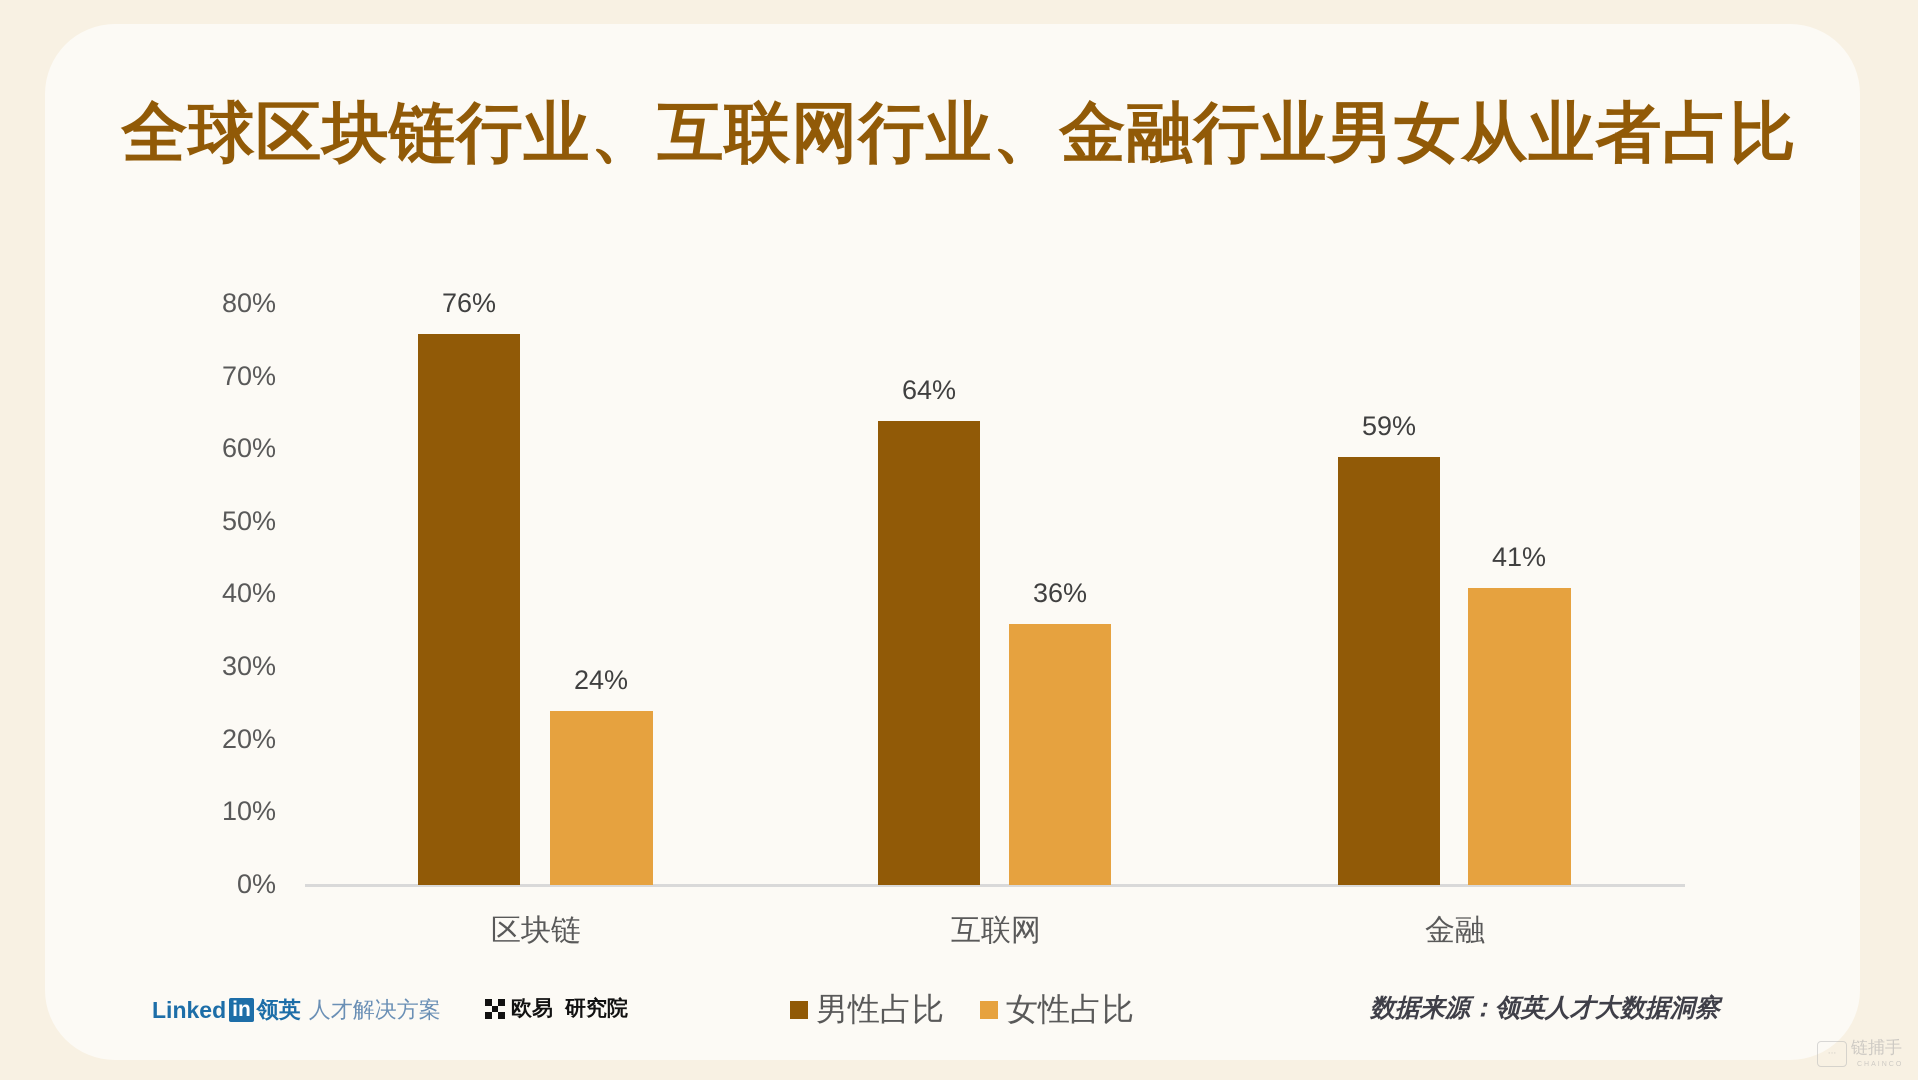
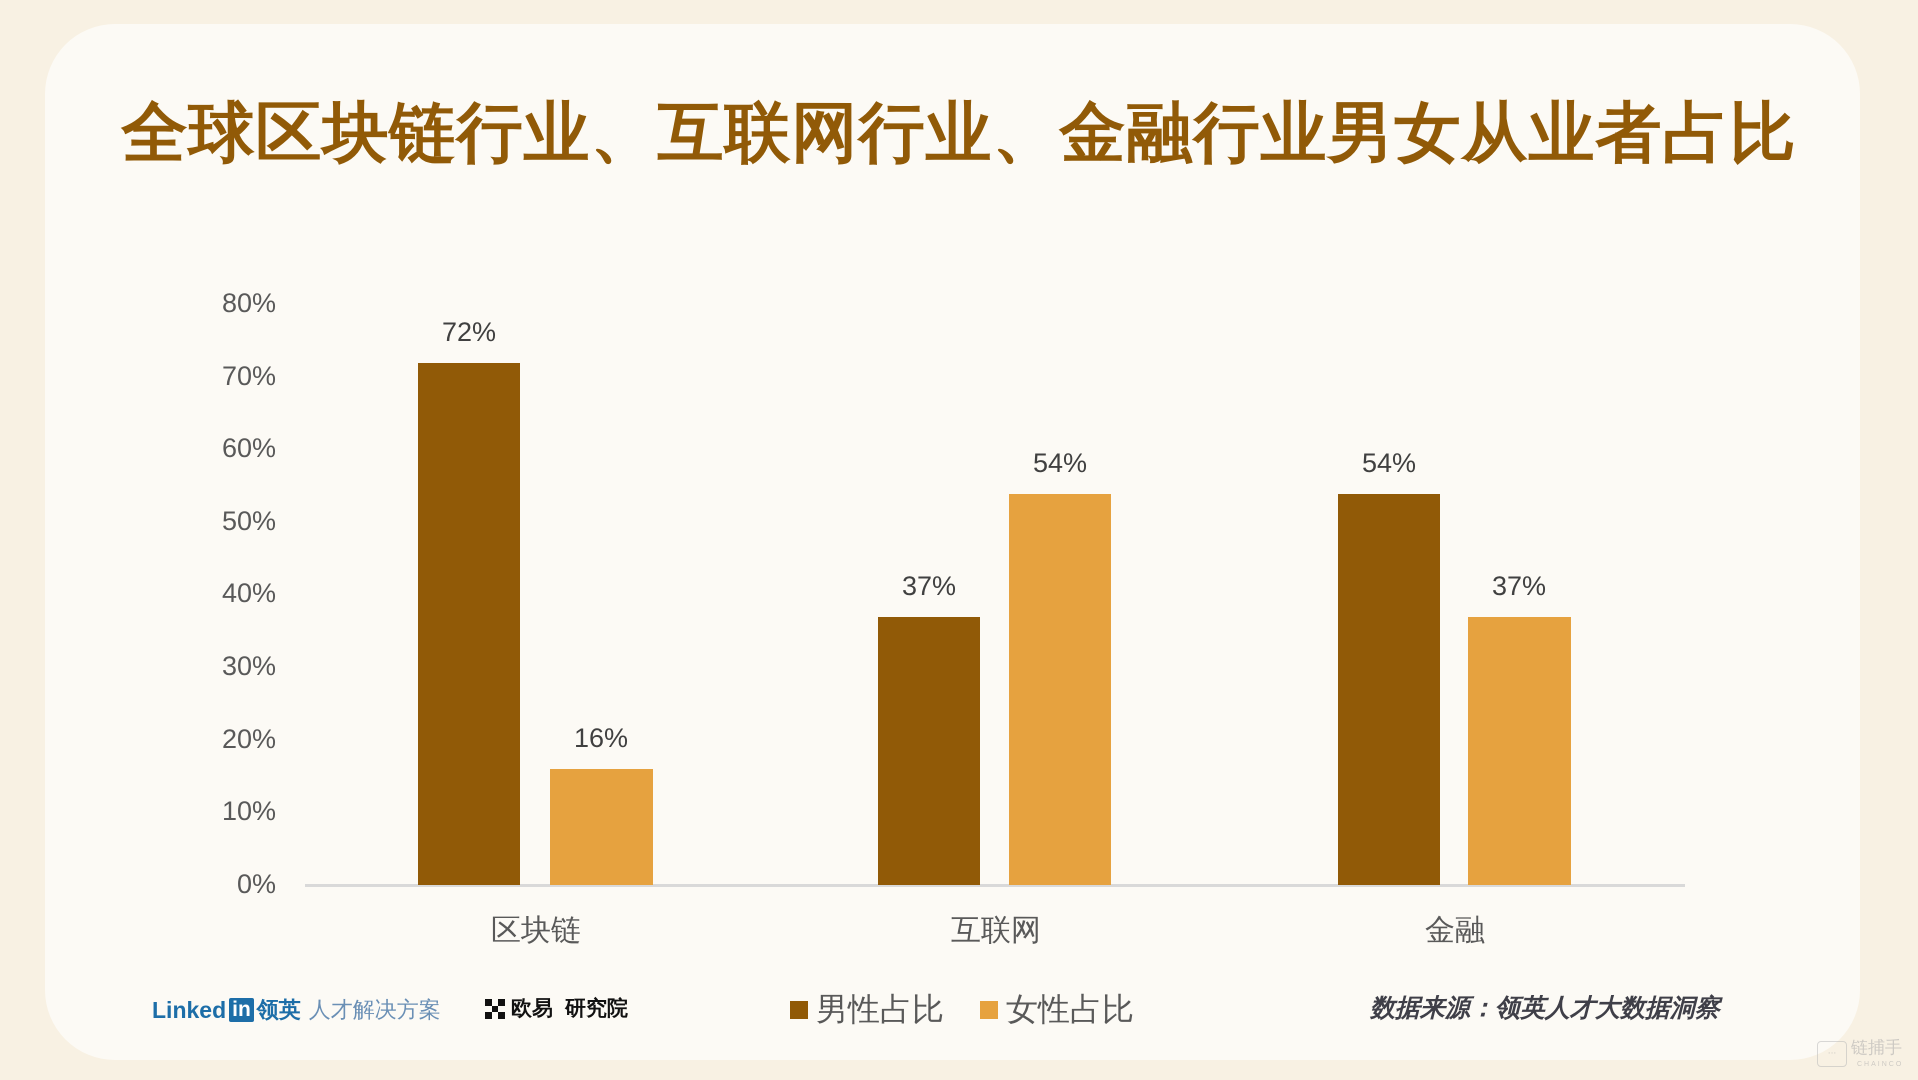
男性占比/区块链: 76% -> 72%
女性占比/区块链: 24% -> 16%
男性占比/互联网: 64% -> 37%
女性占比/互联网: 36% -> 54%
男性占比/金融: 59% -> 54%
女性占比/金融: 41% -> 37%
